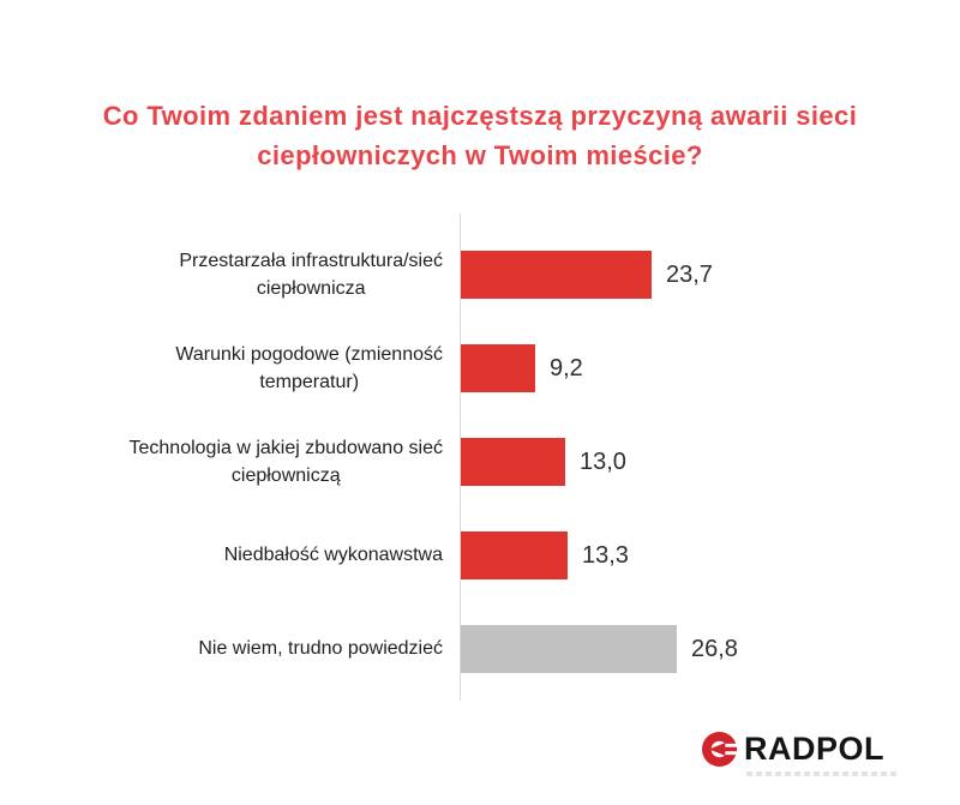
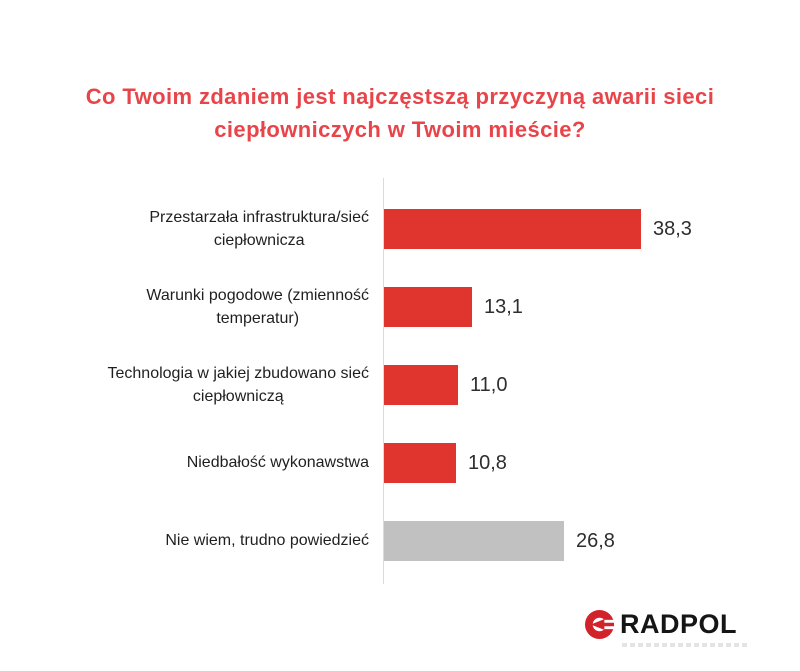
Przestarzała infrastruktura/sieć ciepłownicza: 23,7 -> 38,3
Warunki pogodowe (zmienność temperatur): 9,2 -> 13,1
Technologia w jakiej zbudowano sieć ciepłowniczą: 13,0 -> 11,0
Niedbałość wykonawstwa: 13,3 -> 10,8
